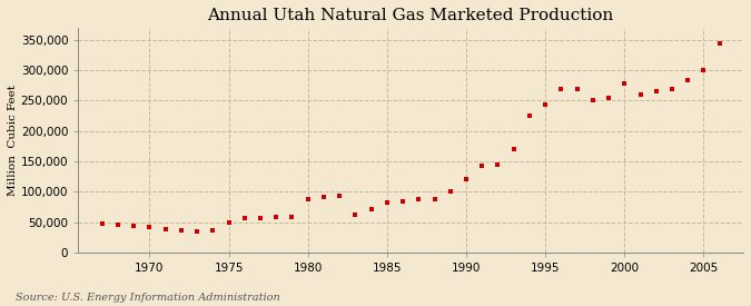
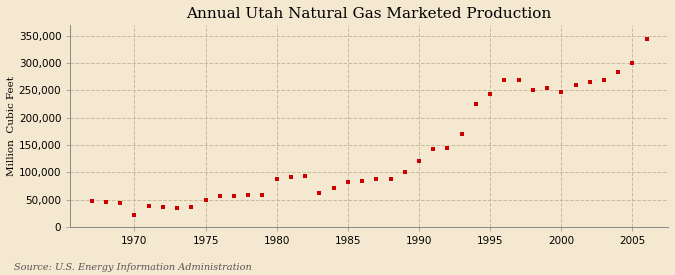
1970: 42,000 -> 22,000
2000: 278,000 -> 248,000
